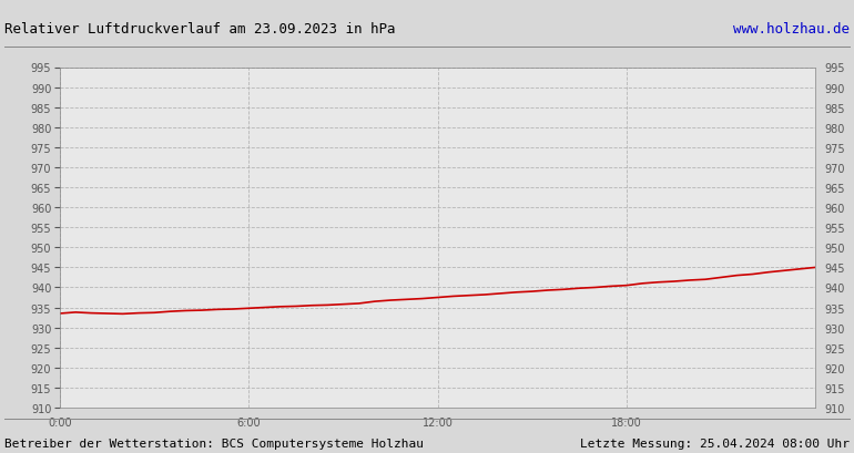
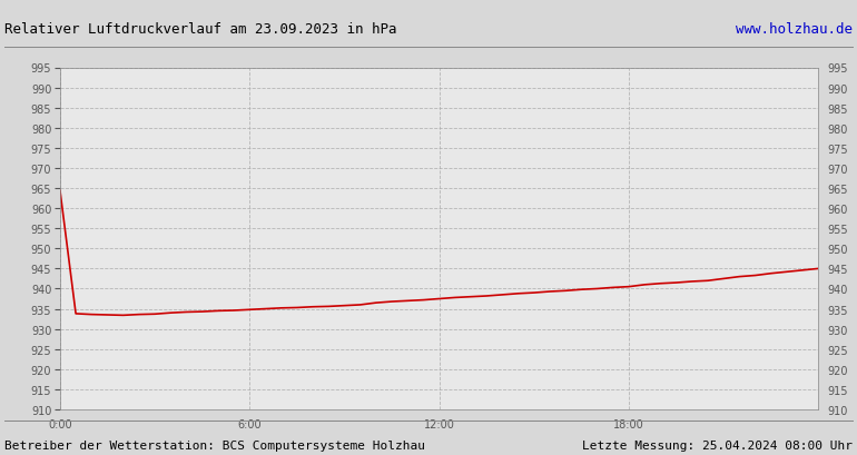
0:00: 933.5 -> 964.5
